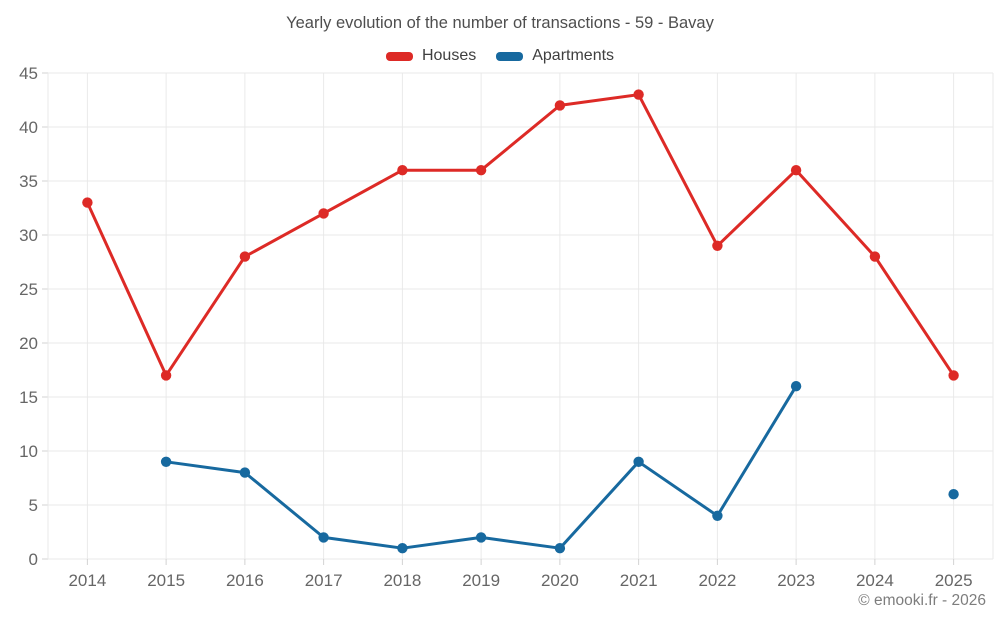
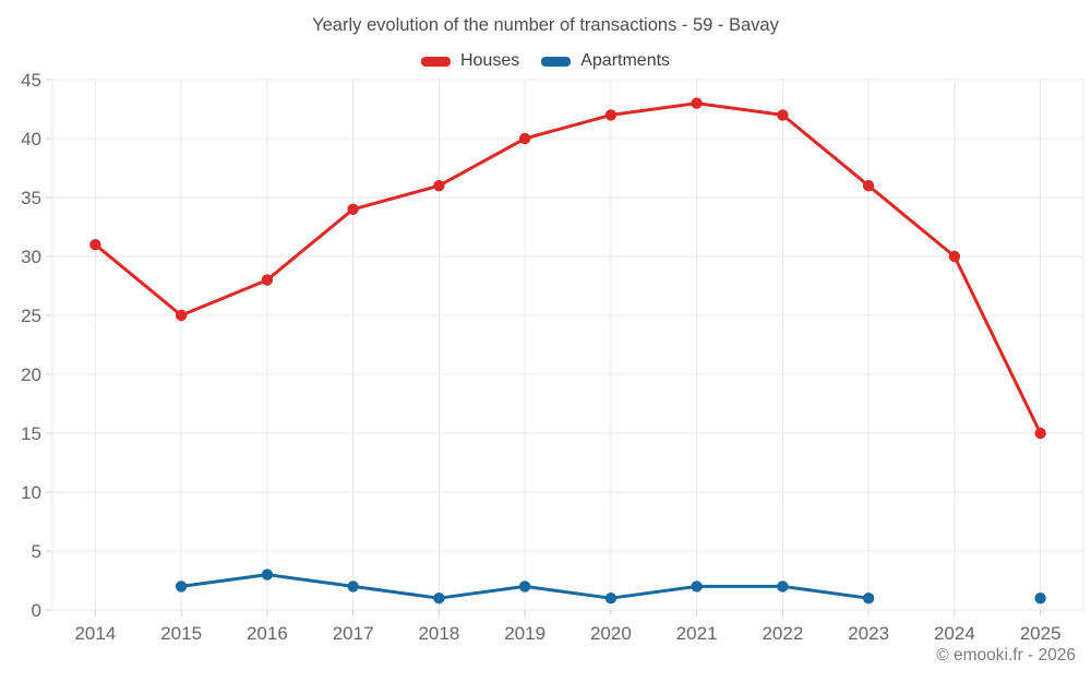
Houses/2014: 33 -> 31
Houses/2015: 17 -> 25
Apartments/2015: 9 -> 2
Apartments/2016: 8 -> 3
Houses/2017: 32 -> 34
Houses/2019: 36 -> 40
Apartments/2021: 9 -> 2
Houses/2022: 29 -> 42
Apartments/2022: 4 -> 2
Apartments/2023: 16 -> 1
Houses/2024: 28 -> 30
Houses/2025: 17 -> 15
Apartments/2025: 6 -> 1
